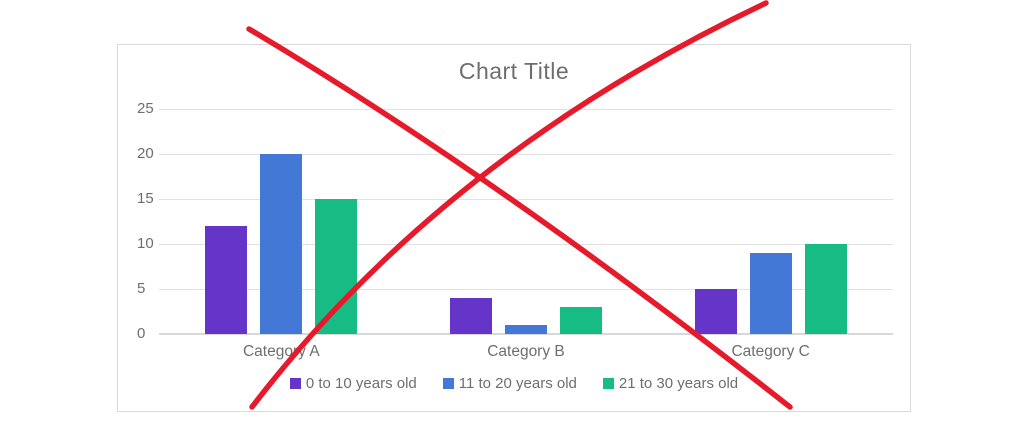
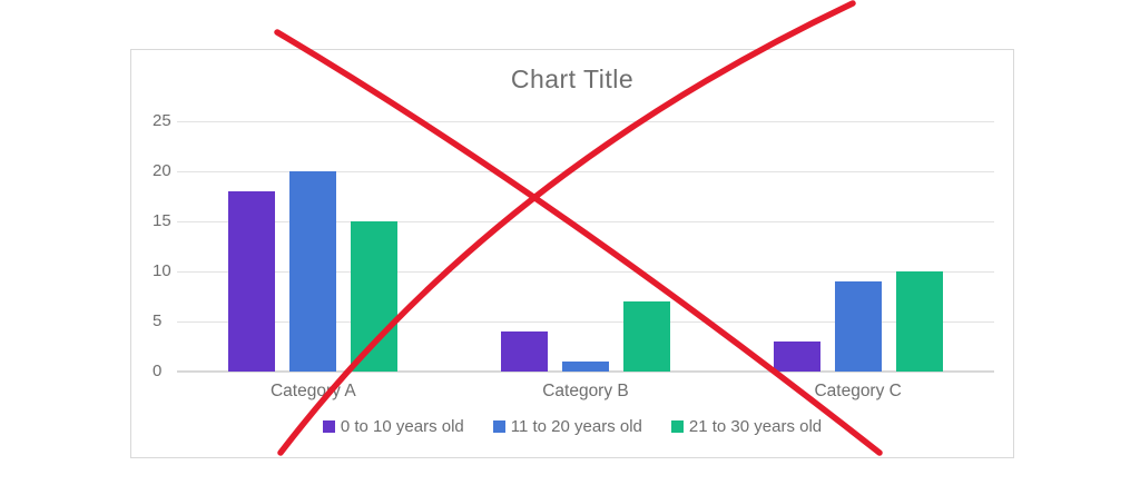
0 to 10 years old/Category A: 12 -> 18
21 to 30 years old/Category B: 3 -> 7
0 to 10 years old/Category C: 5 -> 3
